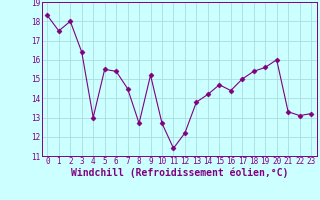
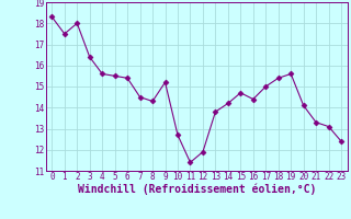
4: 13.0 -> 15.6
8: 12.7 -> 14.3
12: 12.2 -> 11.9
20: 16.0 -> 14.1
23: 13.2 -> 12.4
